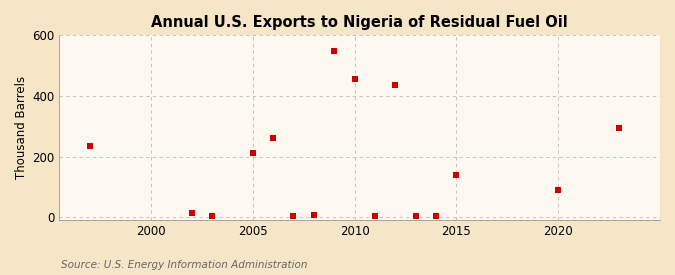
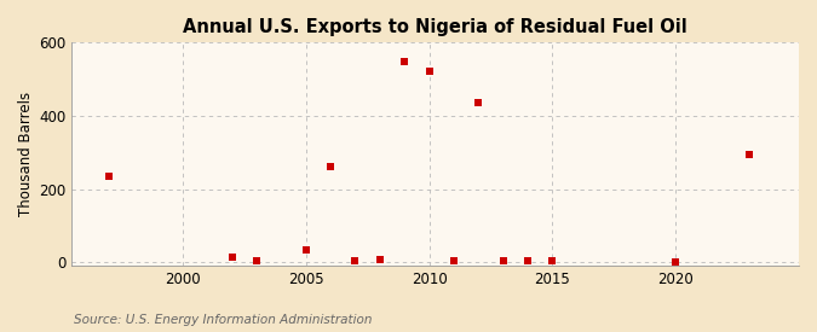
2005: 210 -> 35
2010: 455 -> 523
2015: 140 -> 3
2020: 90 -> 2
